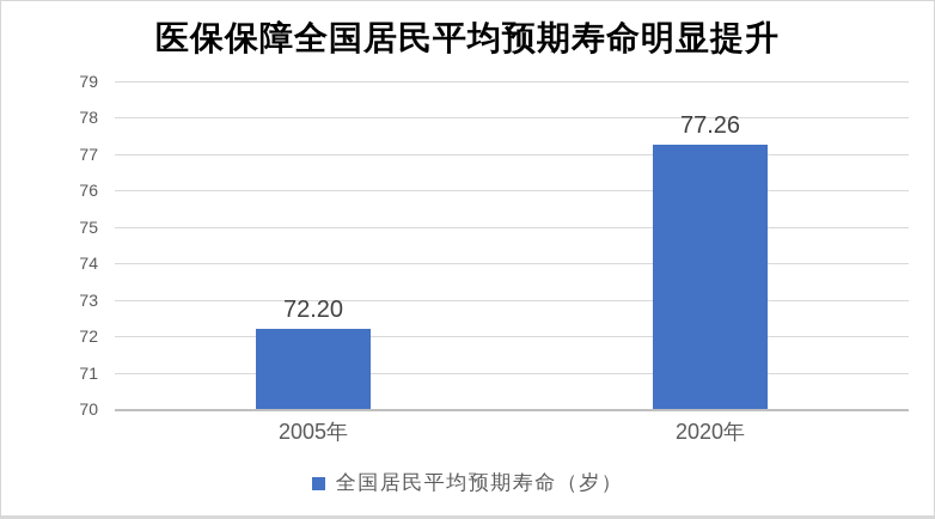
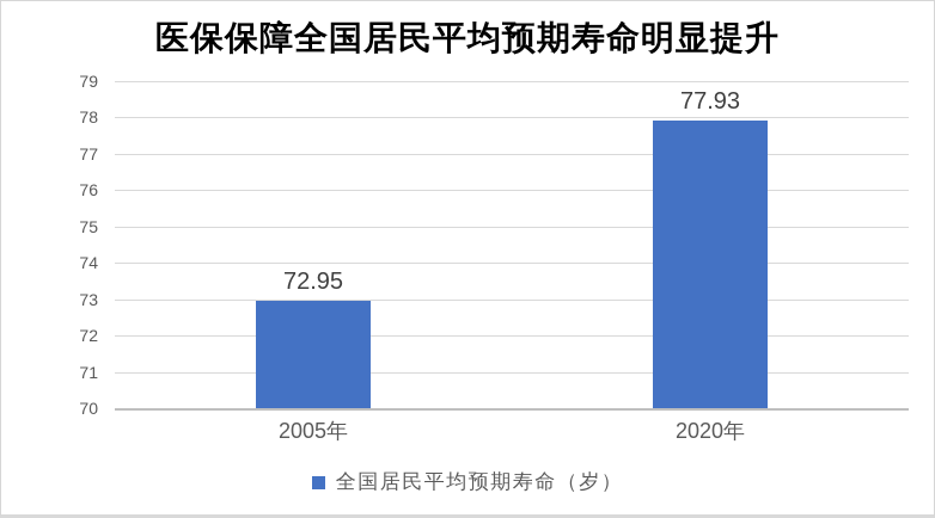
2005年: 72.20 -> 72.95
2020年: 77.26 -> 77.93
